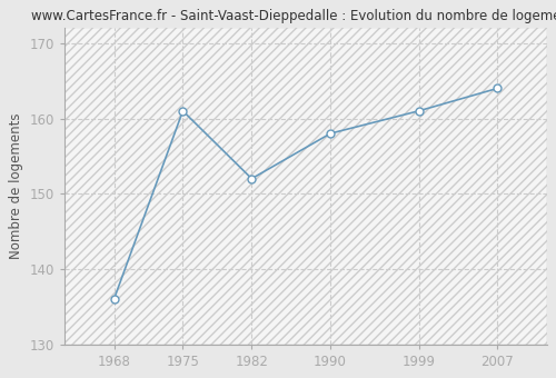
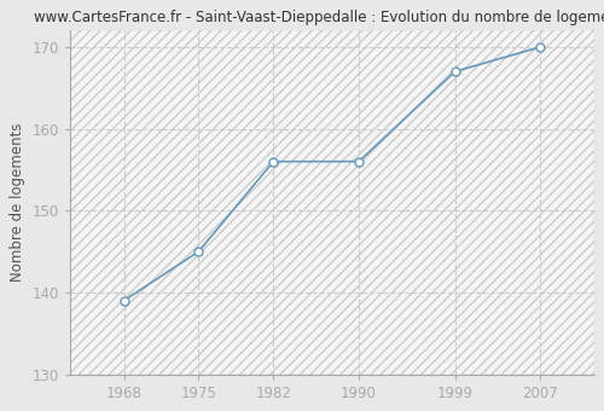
1968: 136 -> 139
1975: 161 -> 145
1982: 152 -> 156
1990: 158 -> 156
1999: 161 -> 167
2007: 164 -> 170
